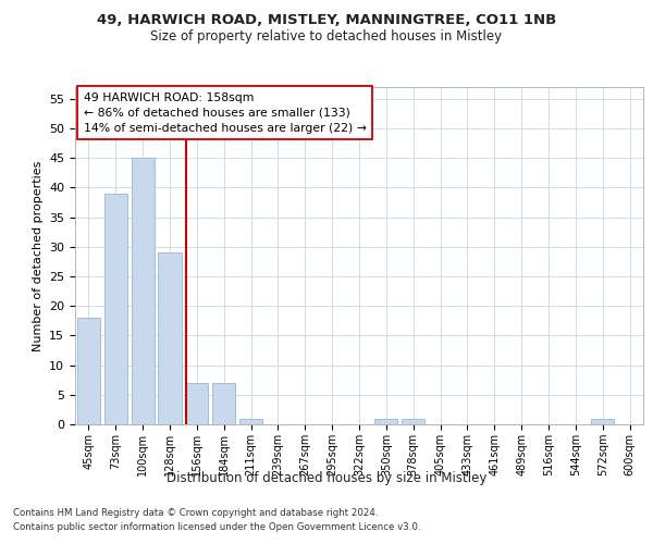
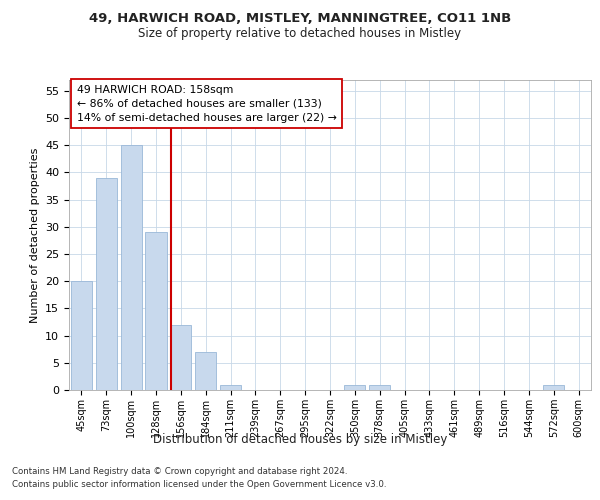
45sqm: 18 -> 20
156sqm: 7 -> 12
